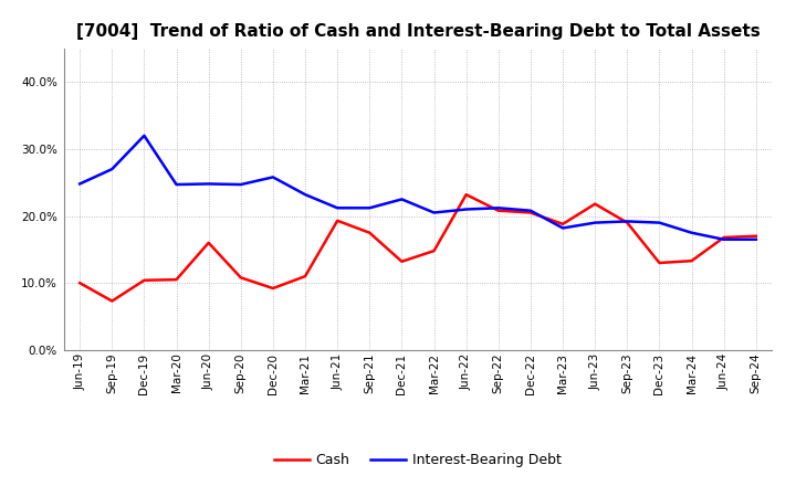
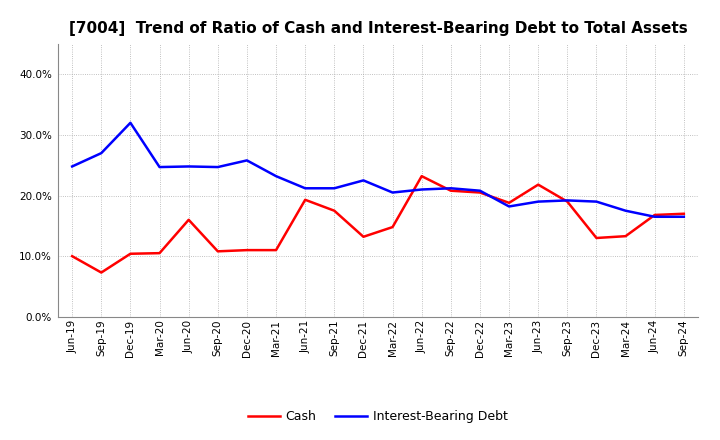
Cash/Dec-20: 9.2% -> 11.0%
